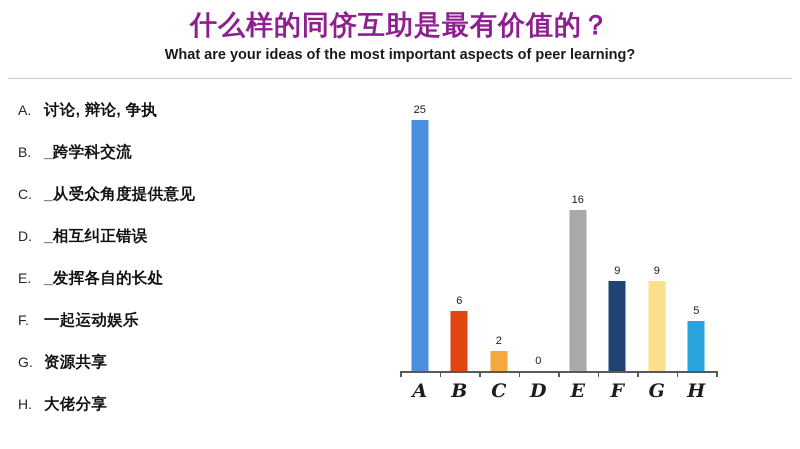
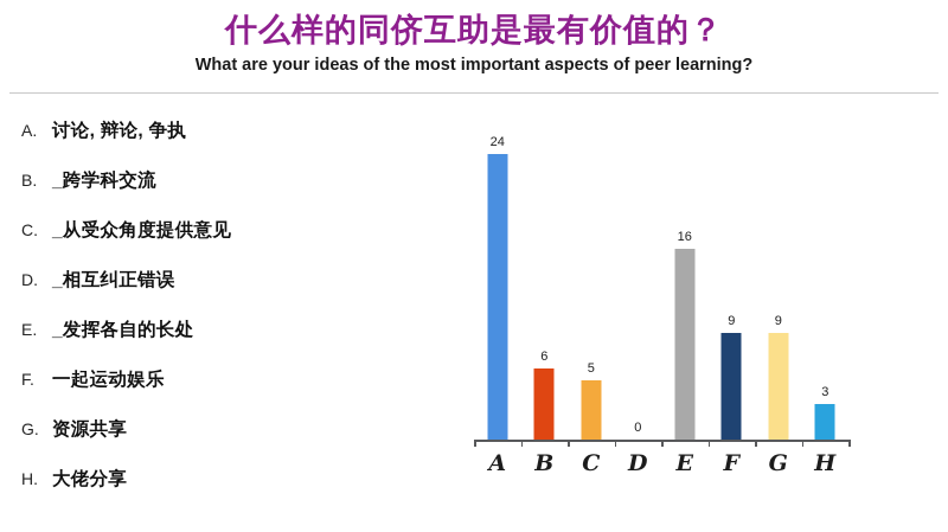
A: 25 -> 24
C: 2 -> 5
H: 5 -> 3
